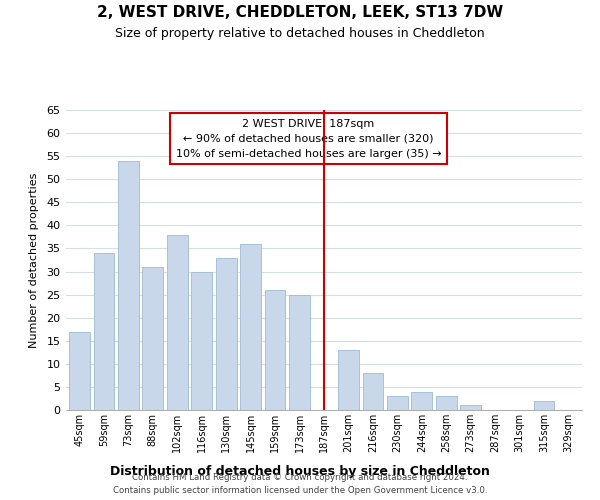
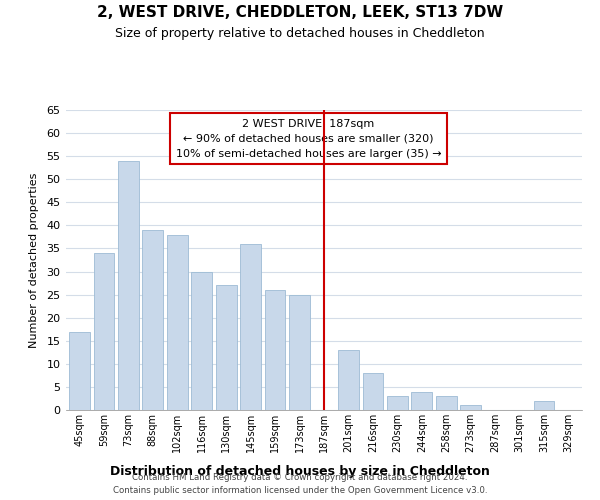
88sqm: 31 -> 39
130sqm: 33 -> 27
